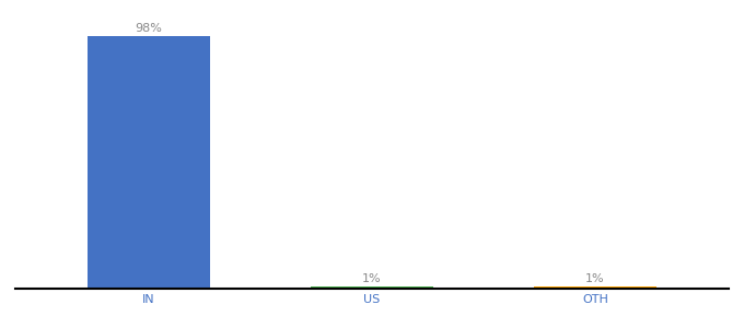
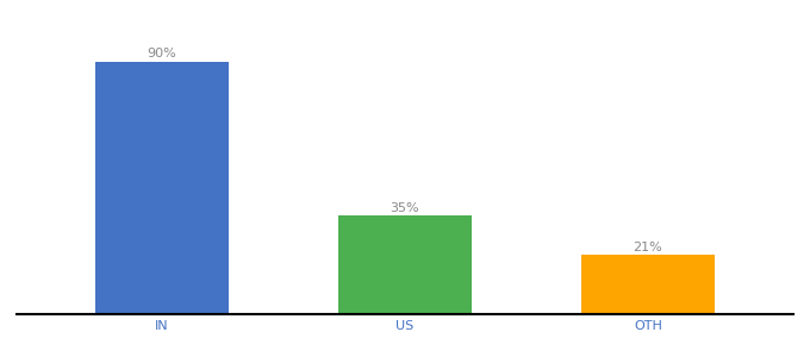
IN: 98% -> 90%
US: 1% -> 35%
OTH: 1% -> 21%
